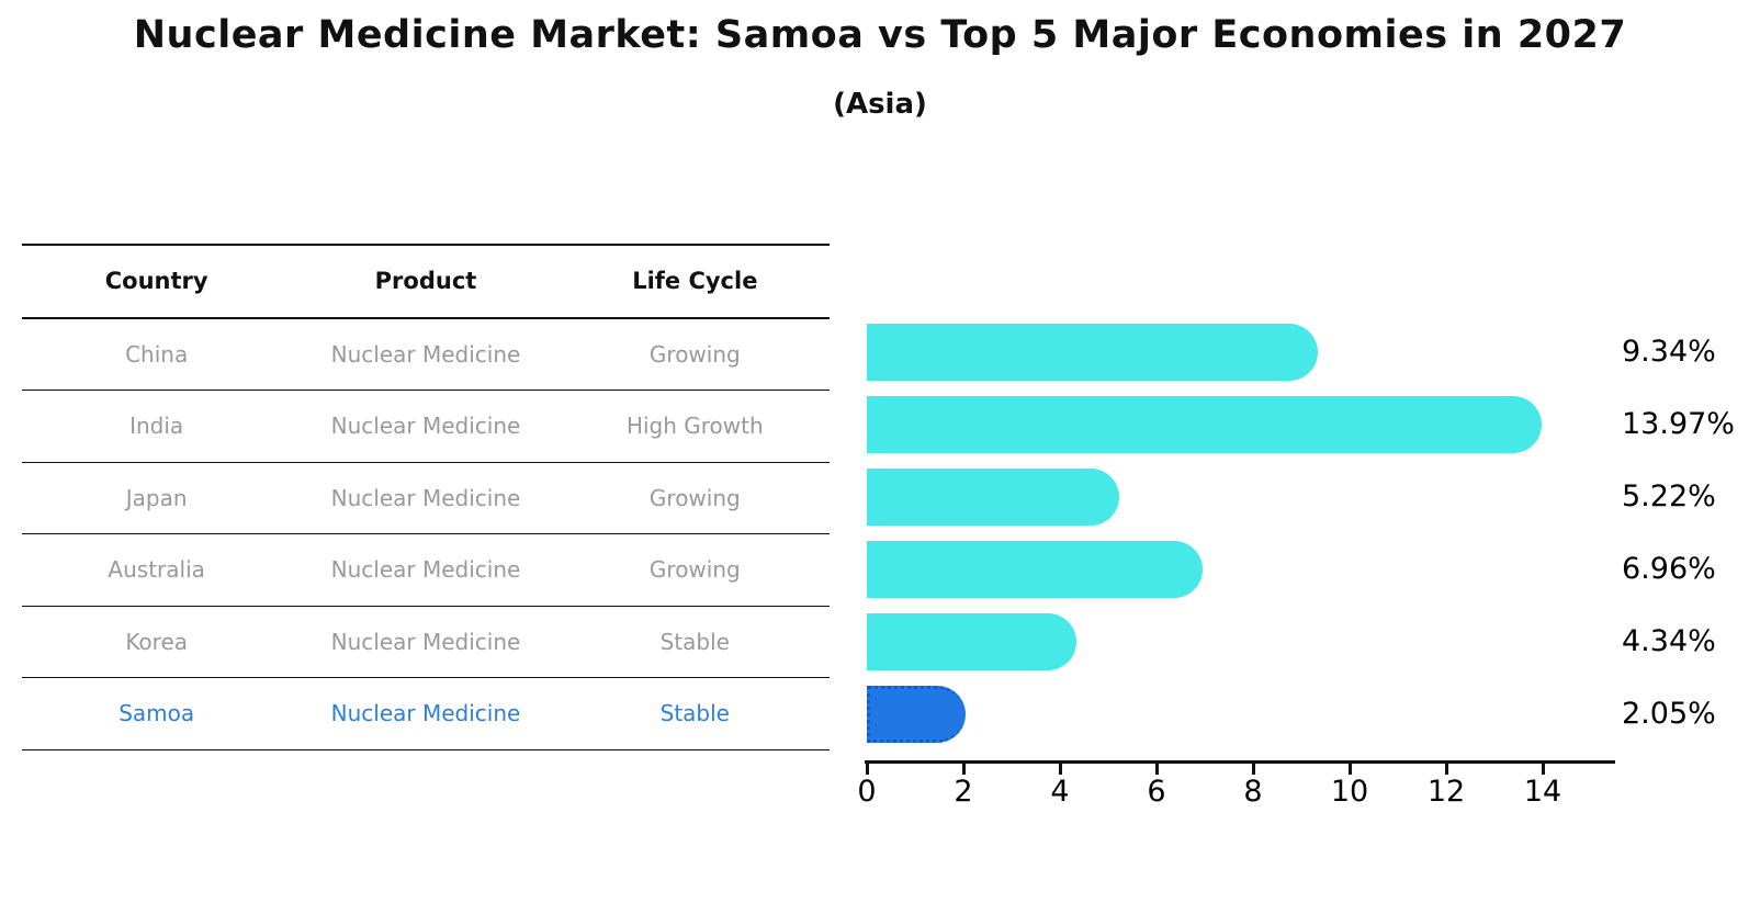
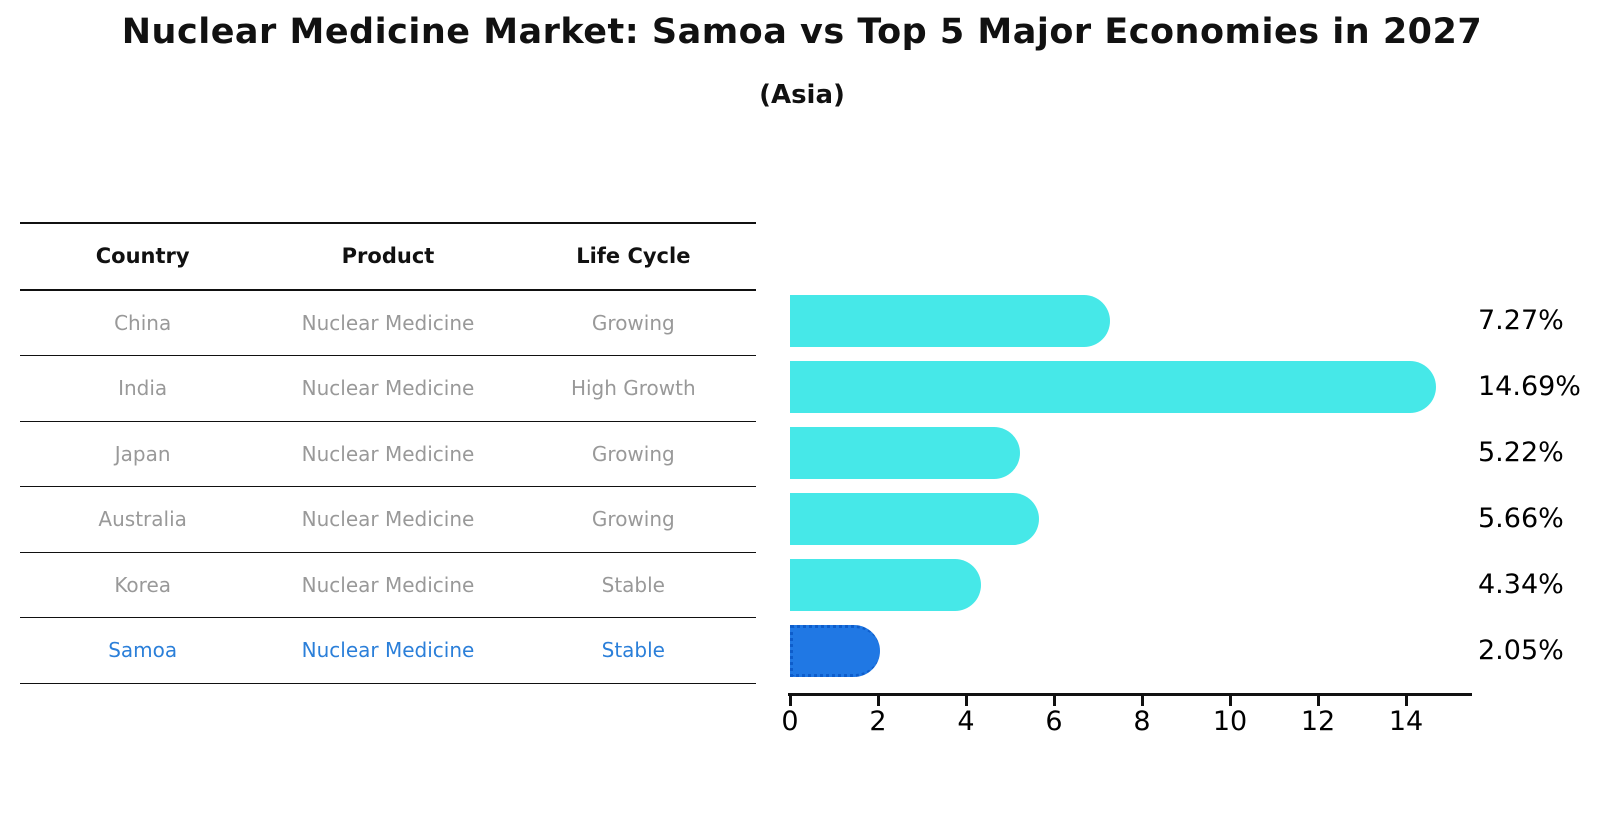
China: 9.34% -> 7.27%
India: 13.97% -> 14.69%
Australia: 6.96% -> 5.66%
